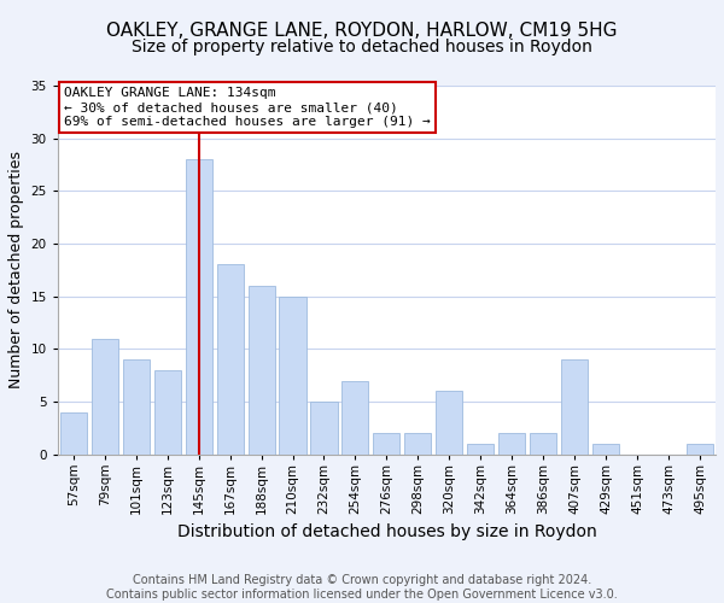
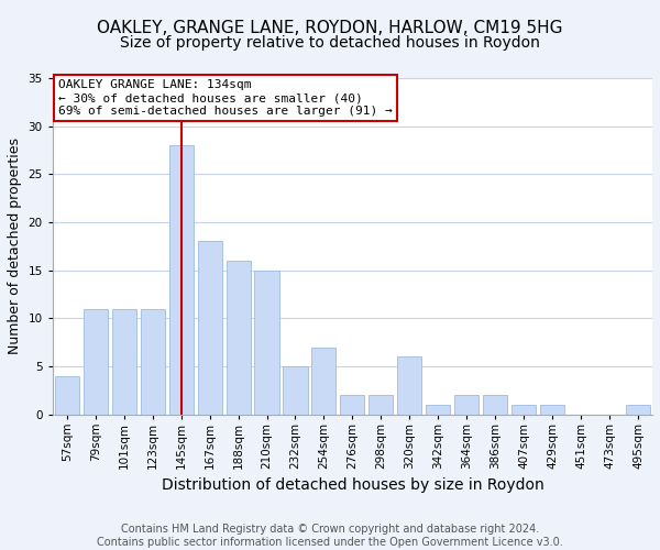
101sqm: 9 -> 11
123sqm: 8 -> 11
407sqm: 9 -> 1
